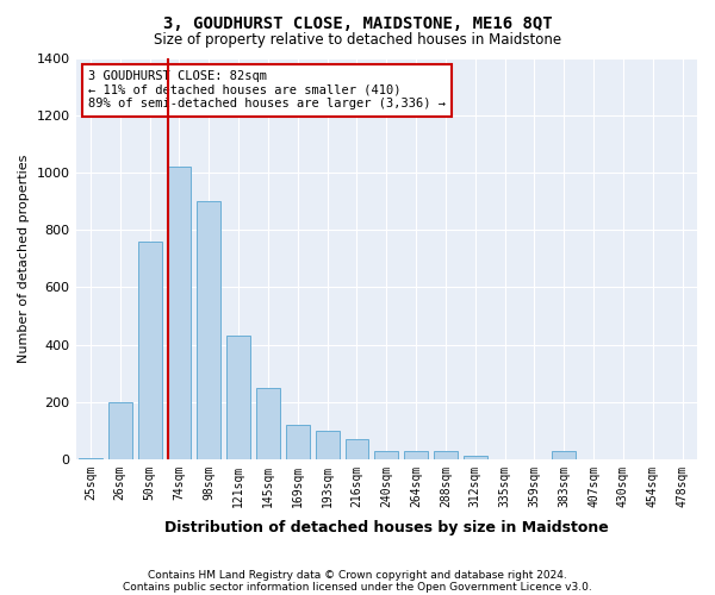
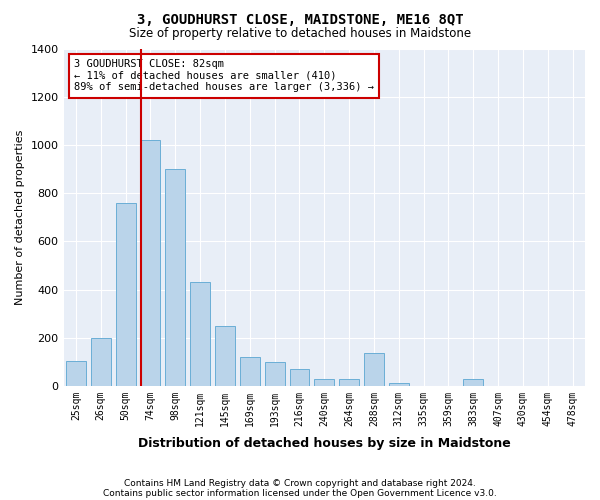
25sqm: 5 -> 105
288sqm: 30 -> 135
